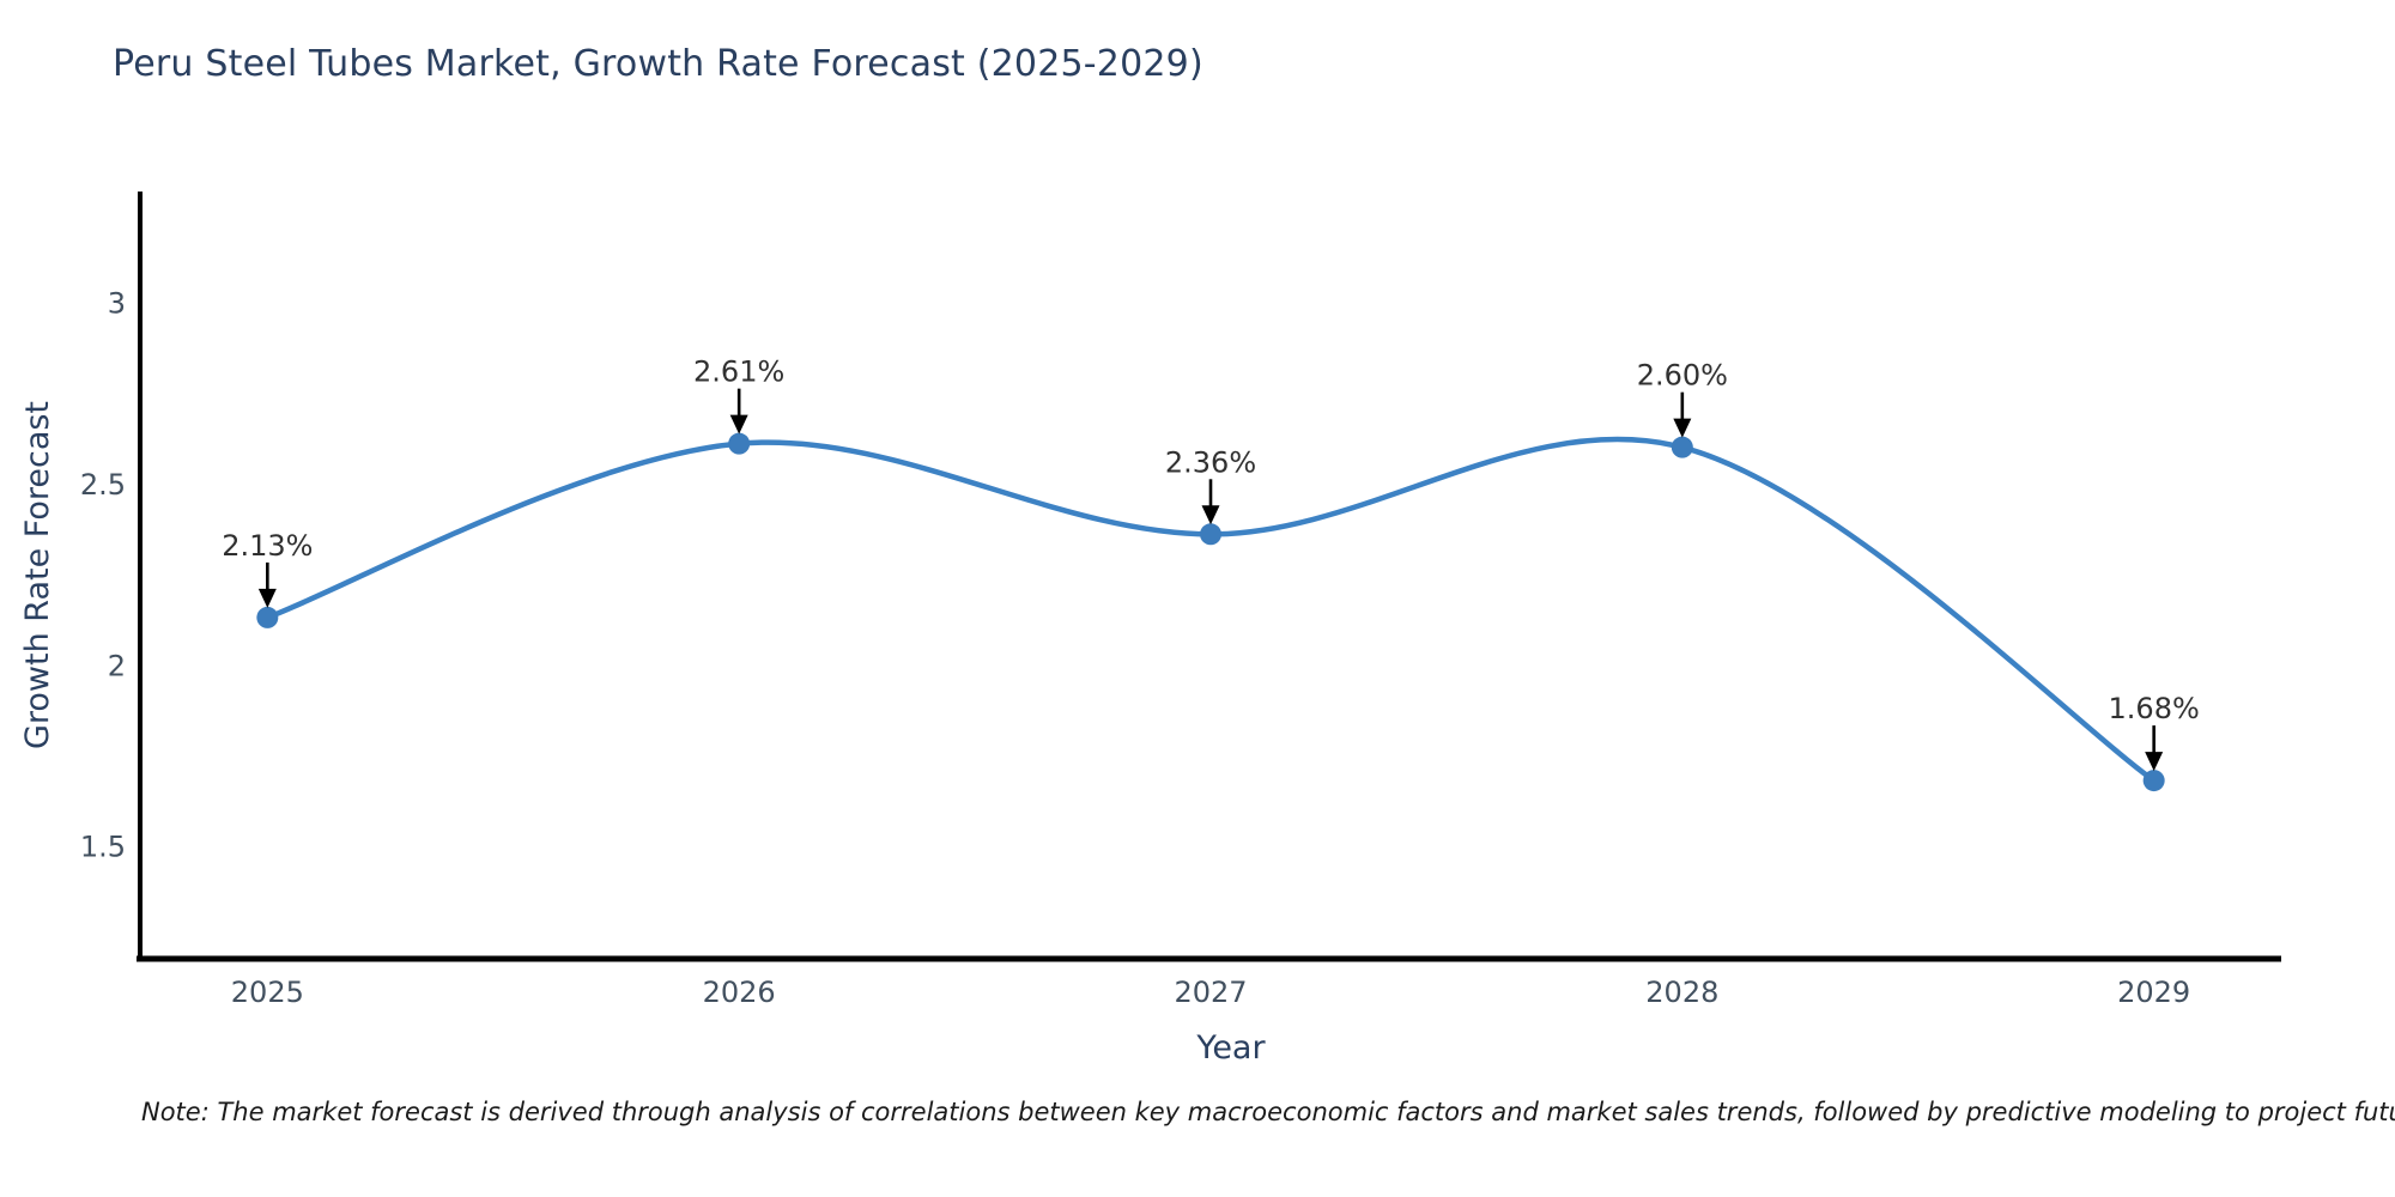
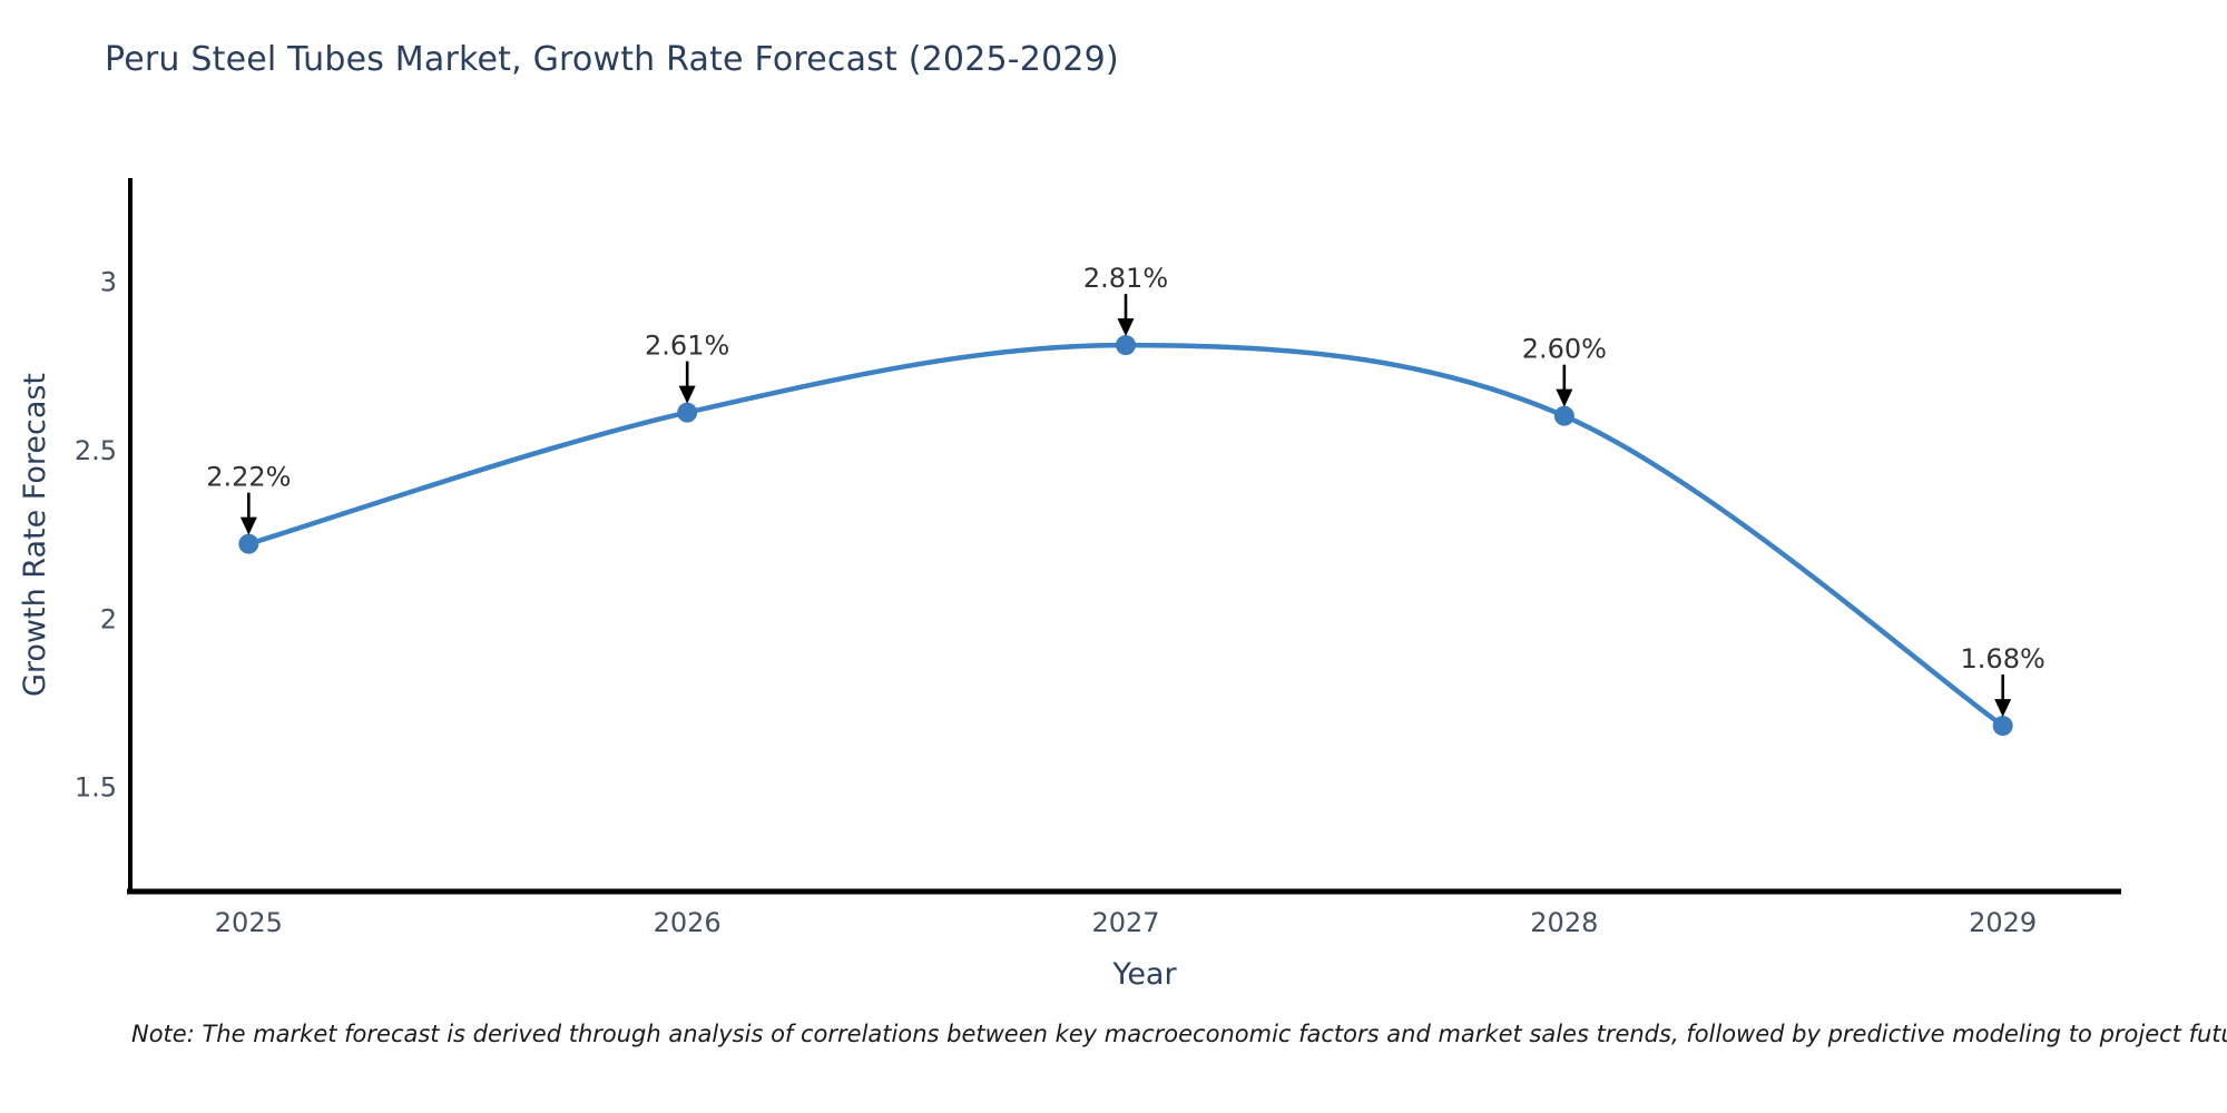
2025: 2.13% -> 2.22%
2027: 2.36% -> 2.81%
